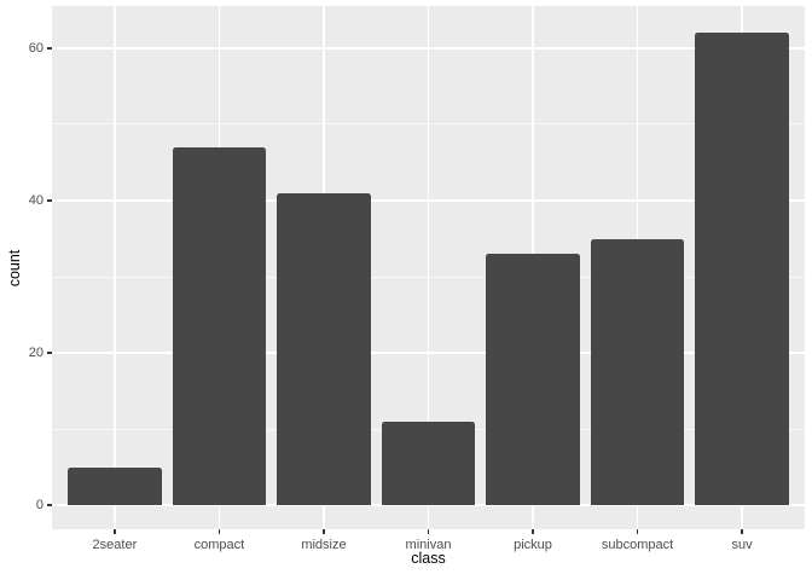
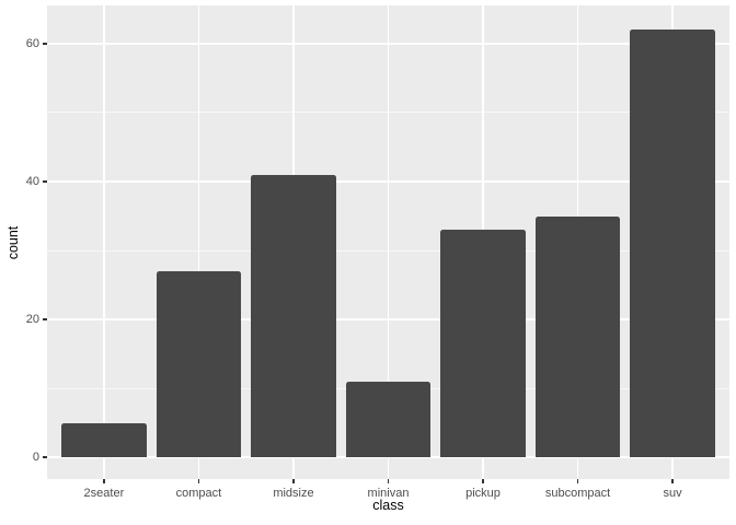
compact: 47 -> 27
